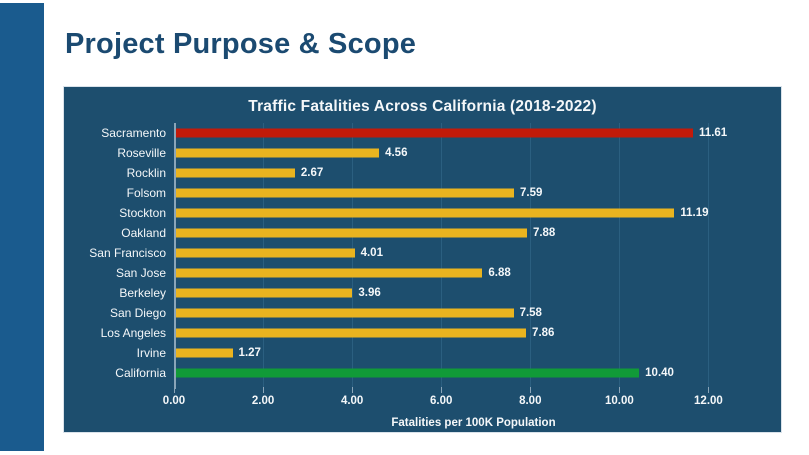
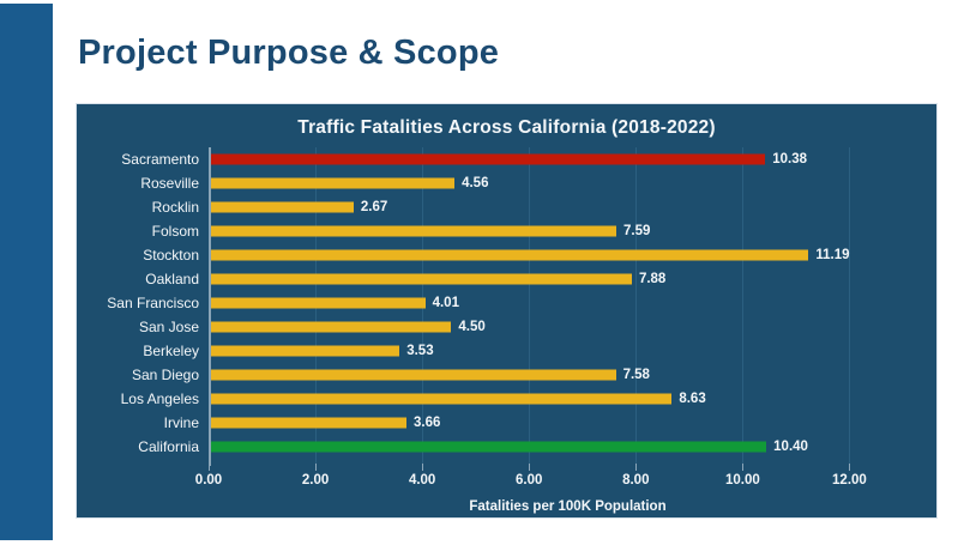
Sacramento: 11.61 -> 10.38
San Jose: 6.88 -> 4.50
Berkeley: 3.96 -> 3.53
Los Angeles: 7.86 -> 8.63
Irvine: 1.27 -> 3.66
